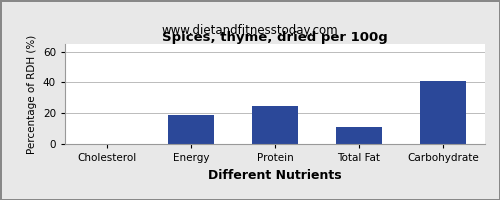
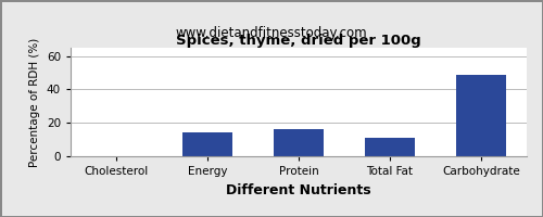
Energy: 19 -> 14
Protein: 25 -> 16
Carbohydrate: 41 -> 49
